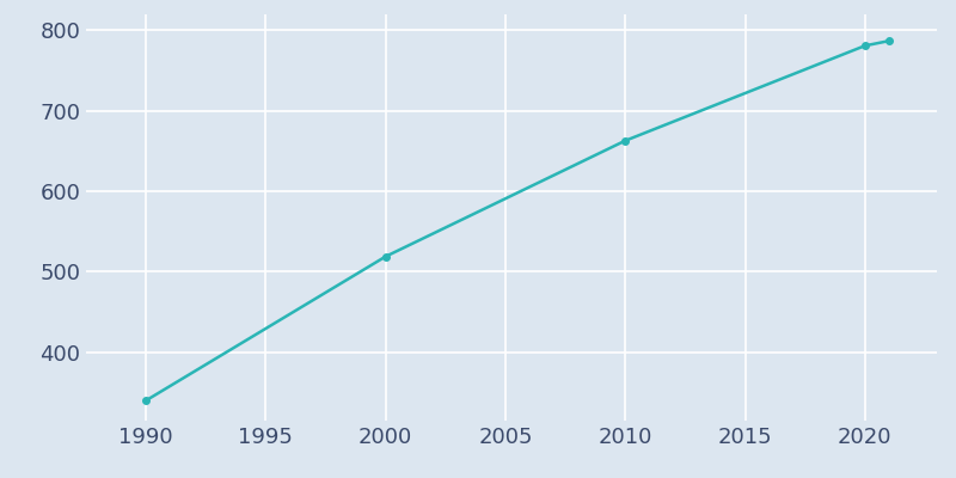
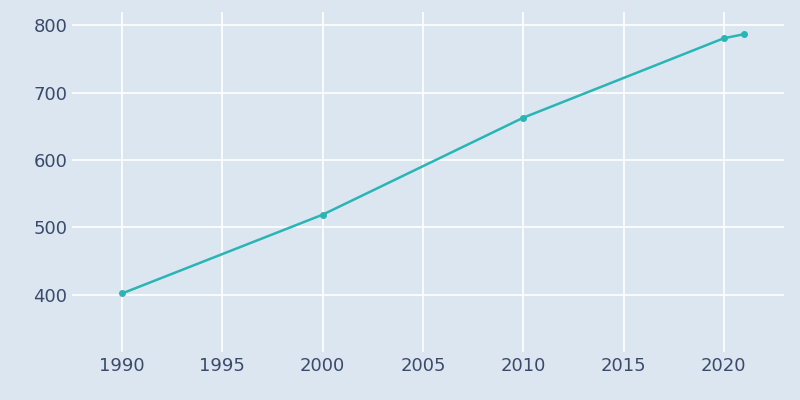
1990: 340 -> 402
